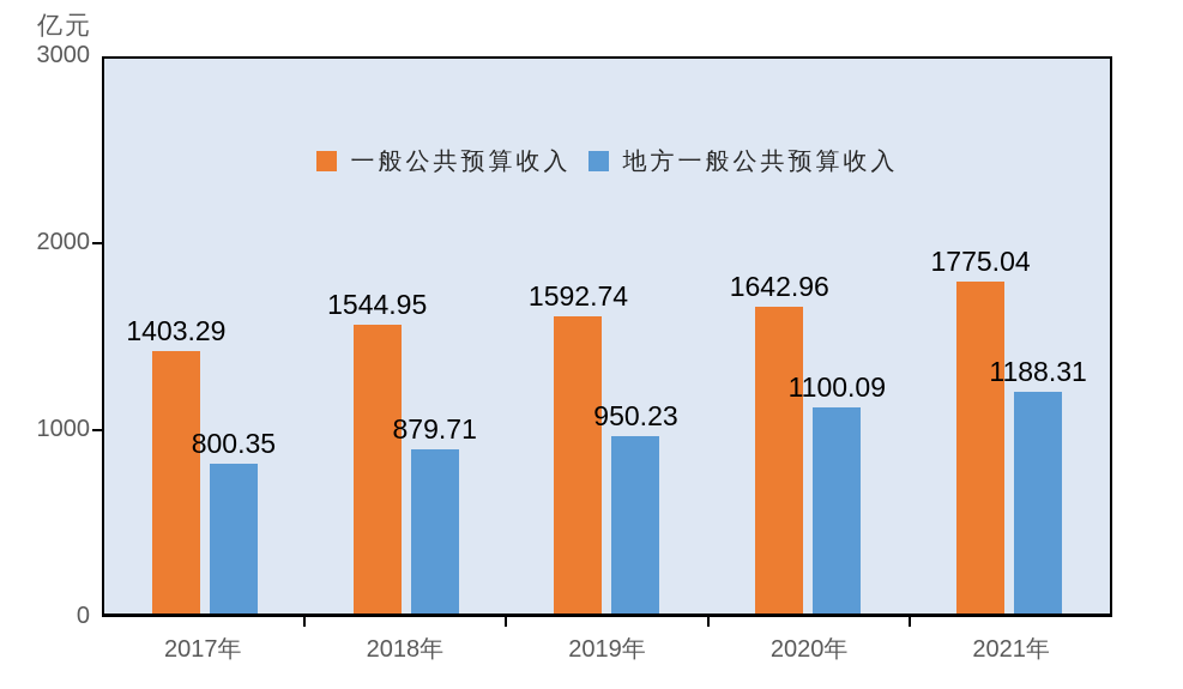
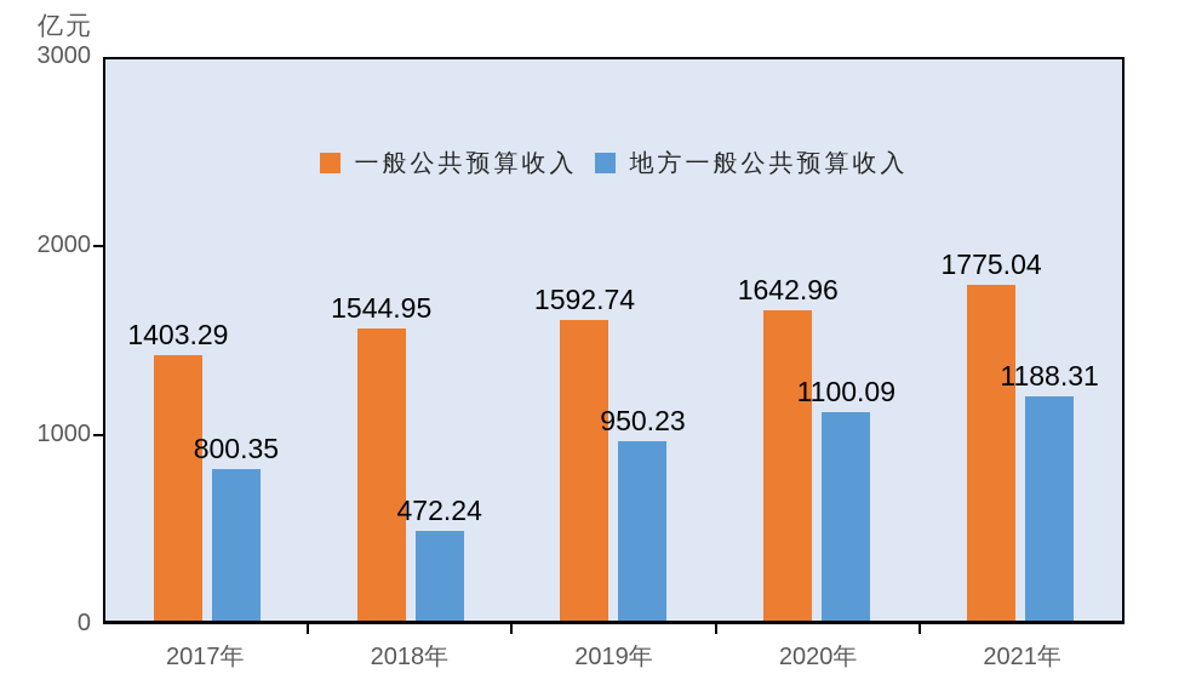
地方一般公共预算收入/2018年: 879.71 -> 472.24
